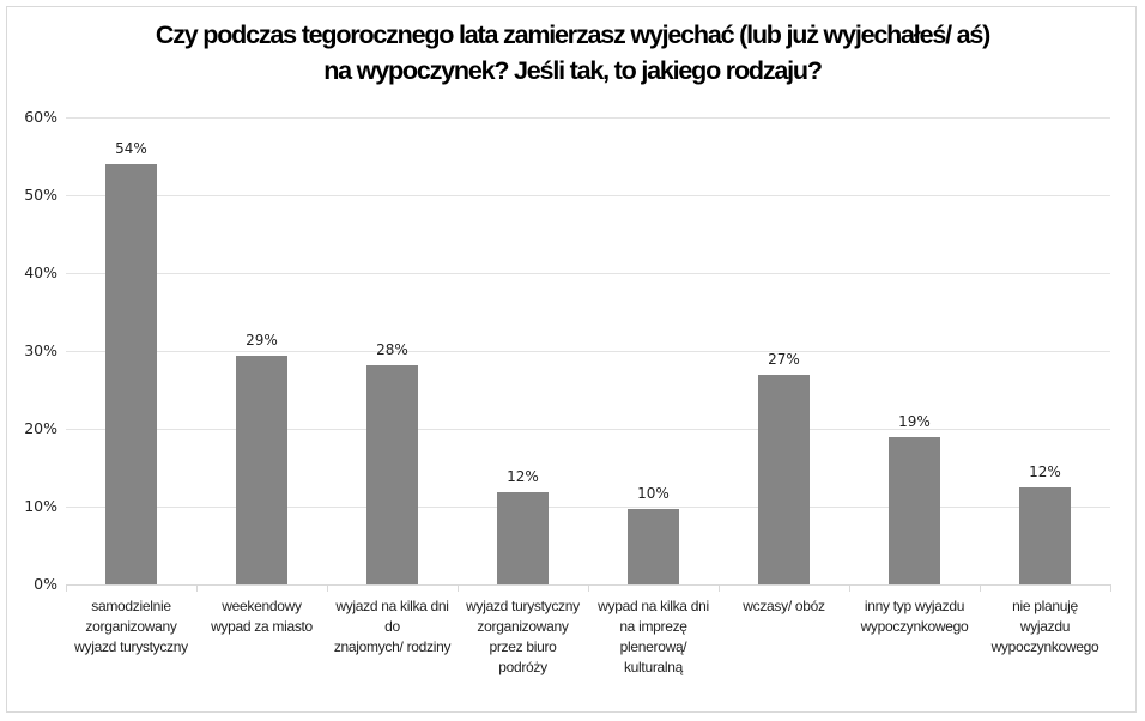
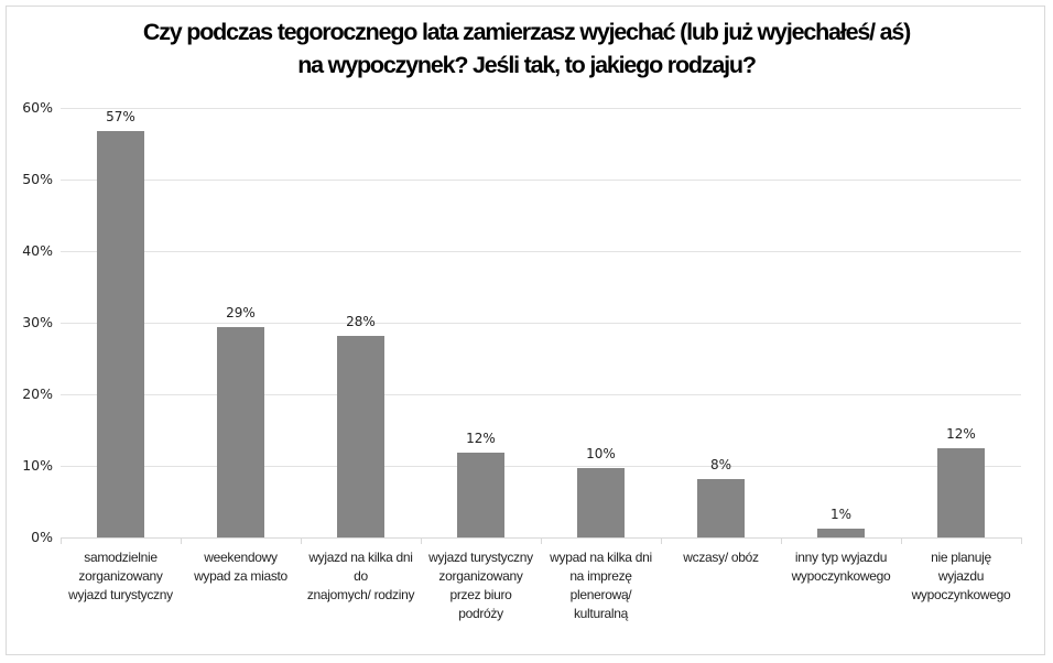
samodzielnie zorganizowany wyjazd turystyczny: 54% -> 57%
wczasy/ obóz: 27% -> 8%
inny typ wyjazdu wypoczynkowego: 19% -> 1%
